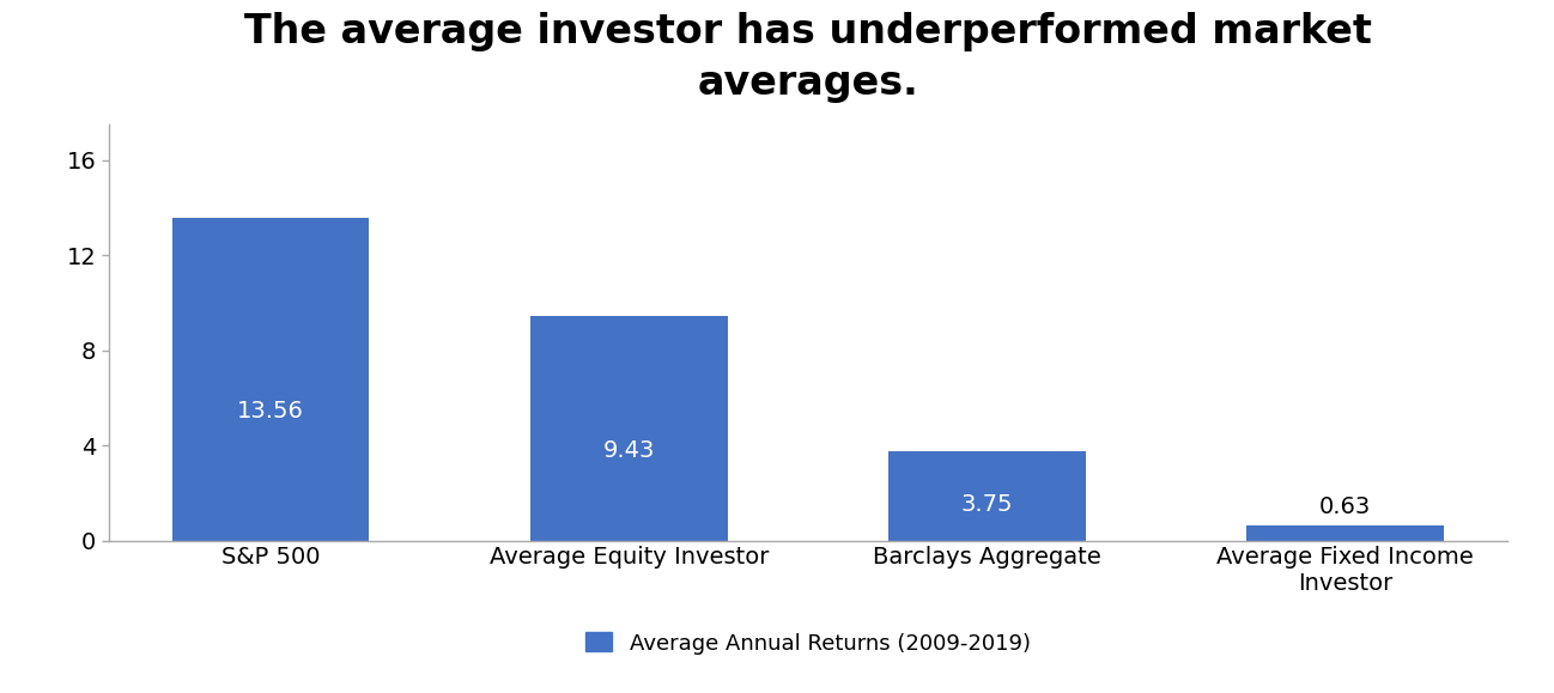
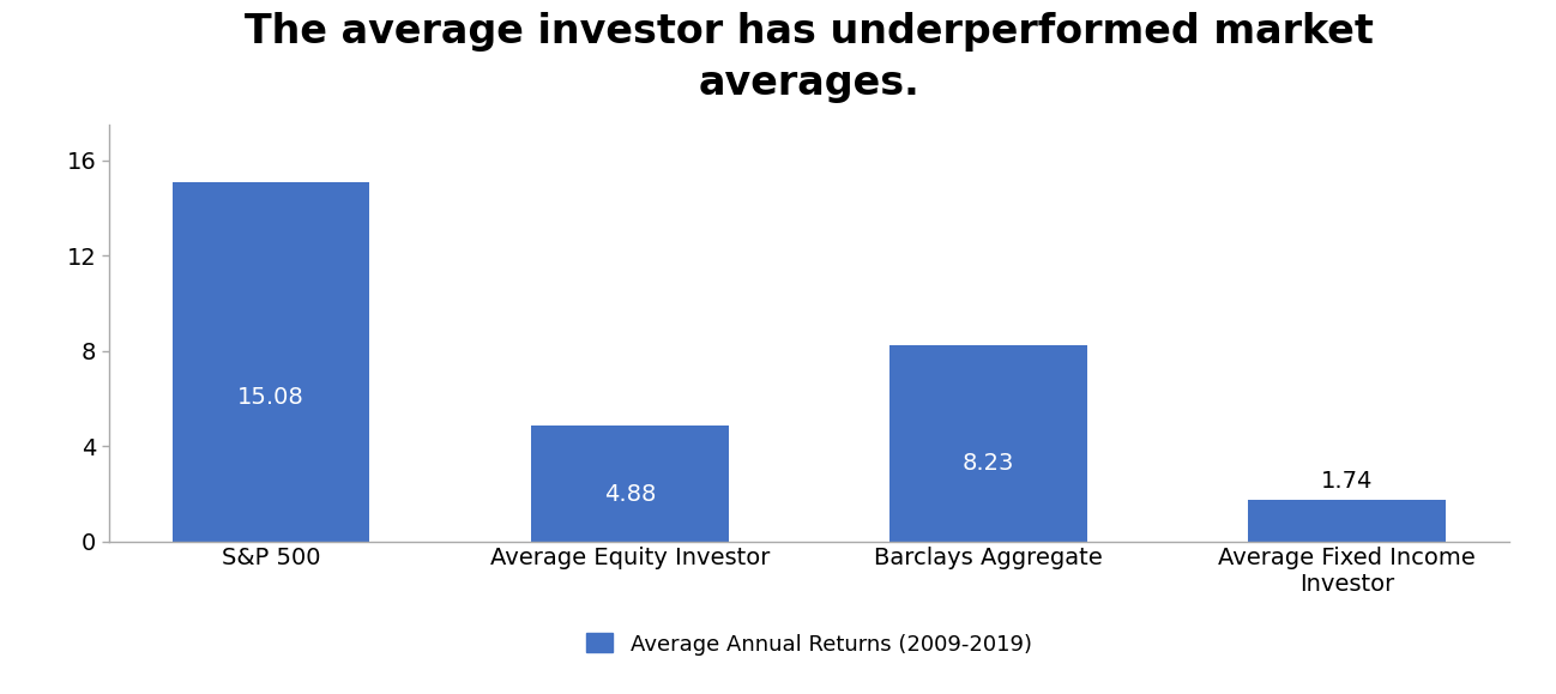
S&P 500: 13.56 -> 15.08
Average Equity Investor: 9.43 -> 4.88
Barclays Aggregate: 3.75 -> 8.23
Average Fixed Income Investor: 0.63 -> 1.74
